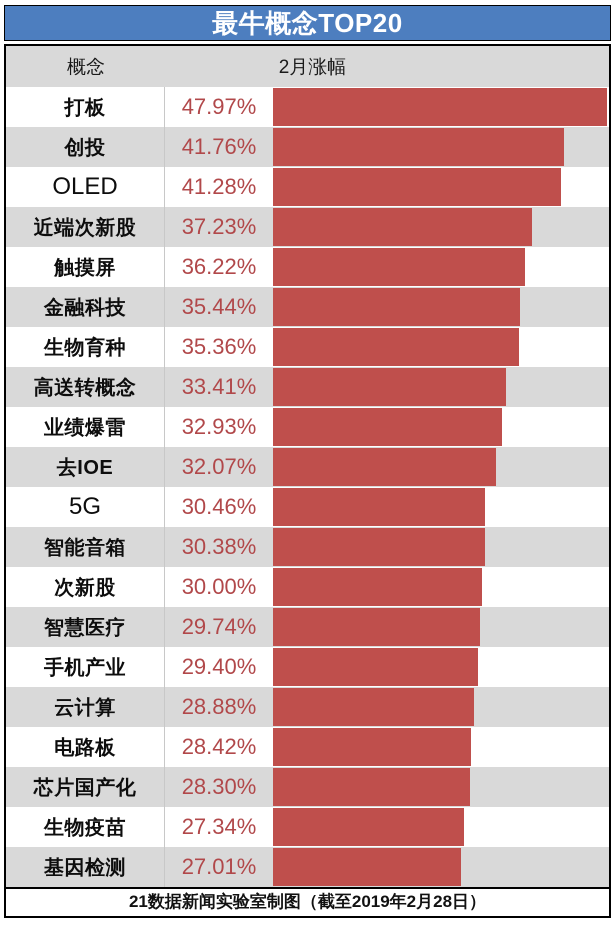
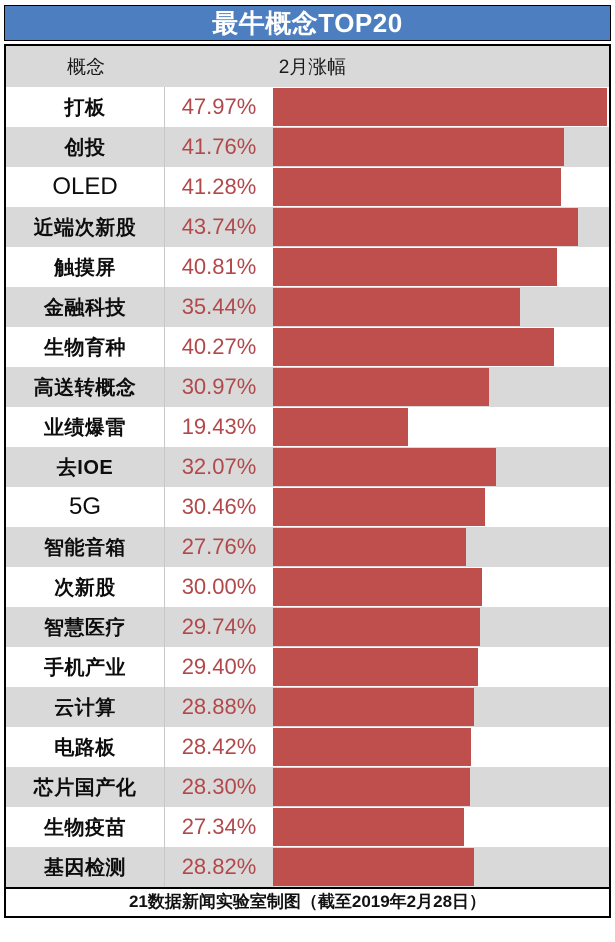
近端次新股: 37.23% -> 43.74%
触摸屏: 36.22% -> 40.81%
生物育种: 35.36% -> 40.27%
高送转概念: 33.41% -> 30.97%
业绩爆雷: 32.93% -> 19.43%
智能音箱: 30.38% -> 27.76%
基因检测: 27.01% -> 28.82%
